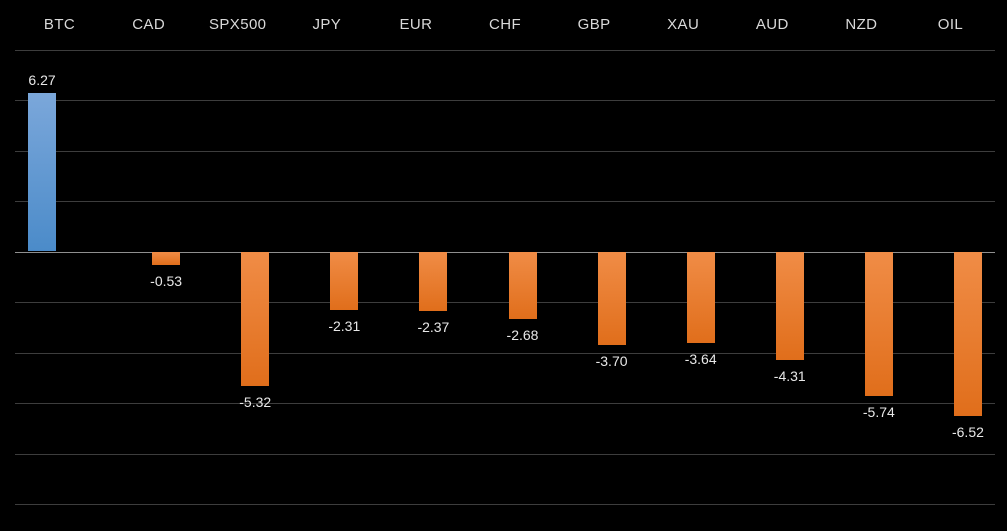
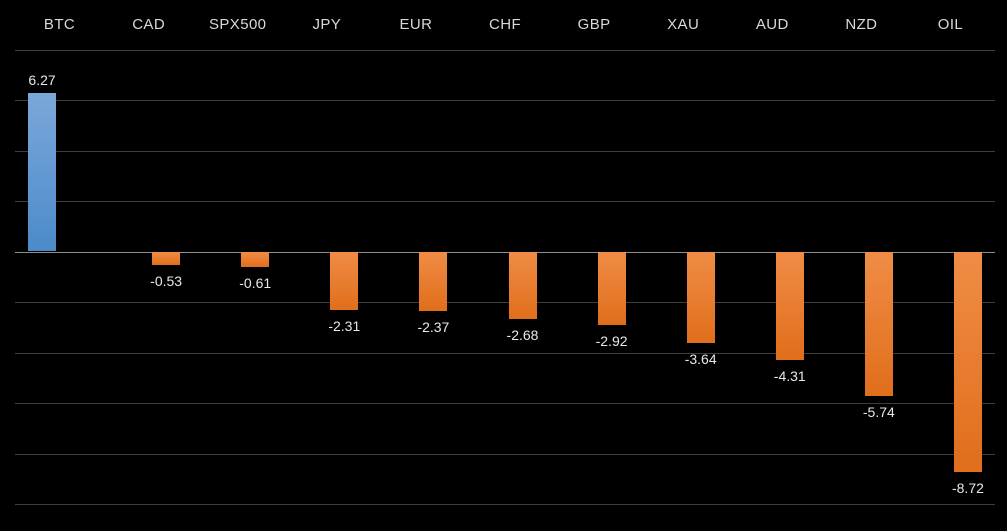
SPX500: -5.32 -> -0.61
GBP: -3.70 -> -2.92
OIL: -6.52 -> -8.72
